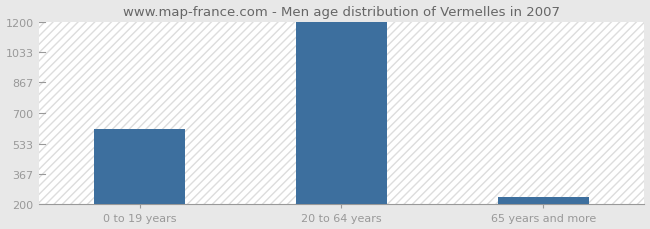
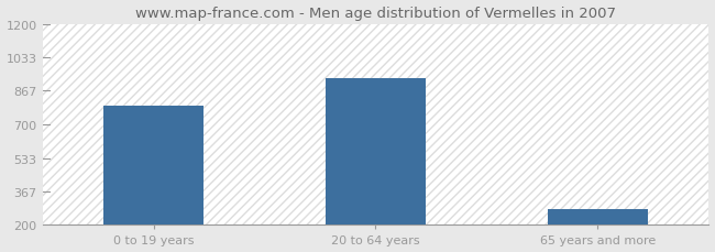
0 to 19 years: 610 -> 790
20 to 64 years: 1200 -> 930
65 years and more: 240 -> 280
